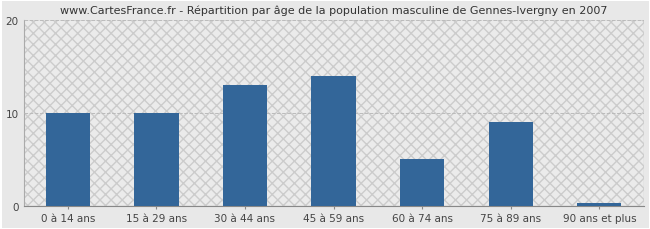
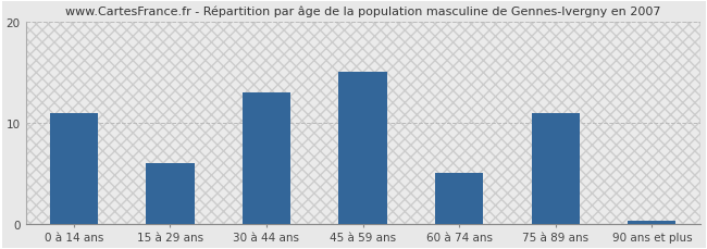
0 à 14 ans: 10.0 -> 11.0
15 à 29 ans: 10.0 -> 6.0
45 à 59 ans: 14.0 -> 15.0
75 à 89 ans: 9.0 -> 11.0
